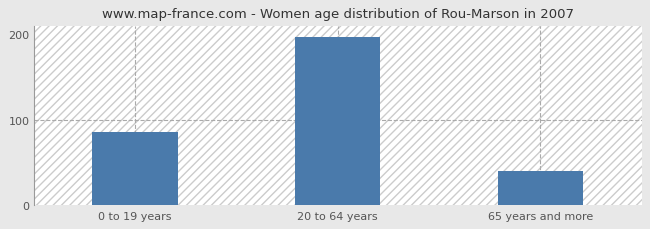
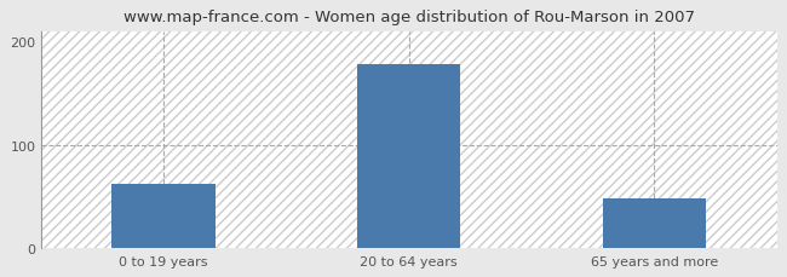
0 to 19 years: 85 -> 62
20 to 64 years: 197 -> 178
65 years and more: 40 -> 48
